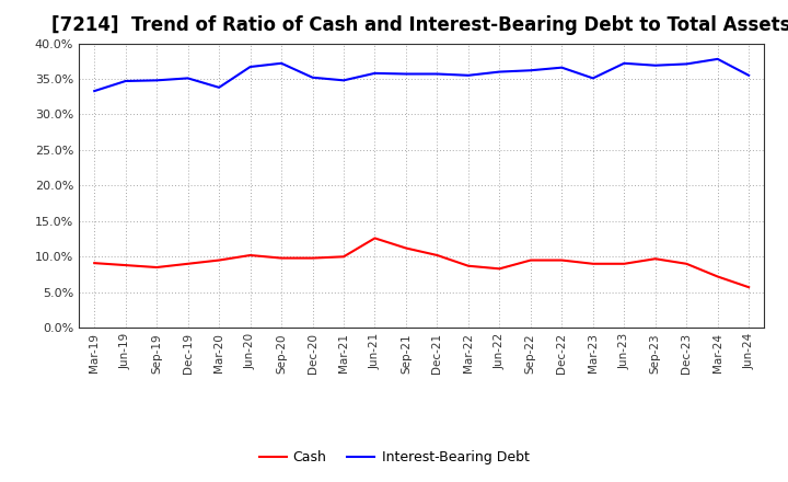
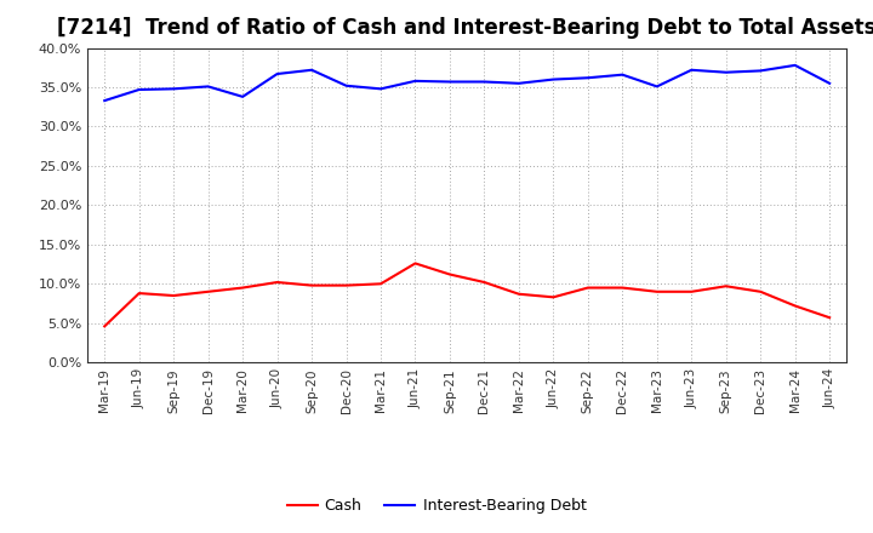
Cash/Mar-19: 9.1% -> 4.6%
